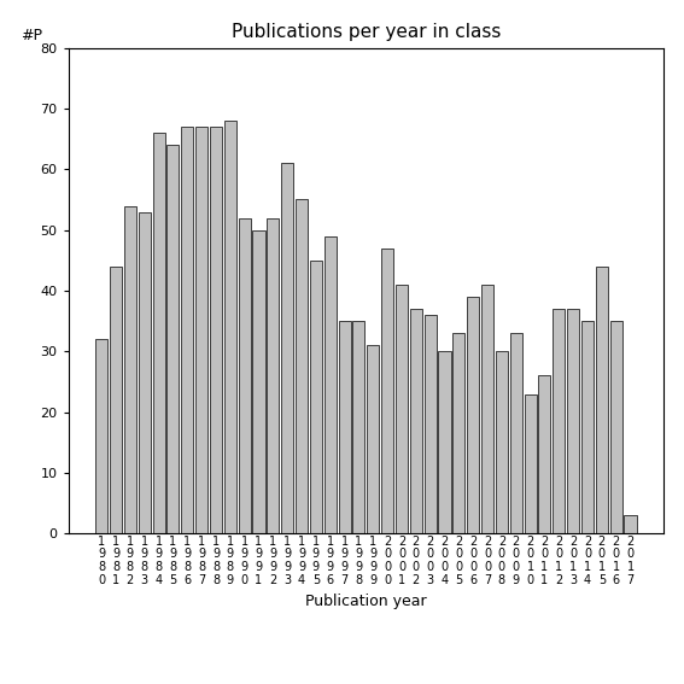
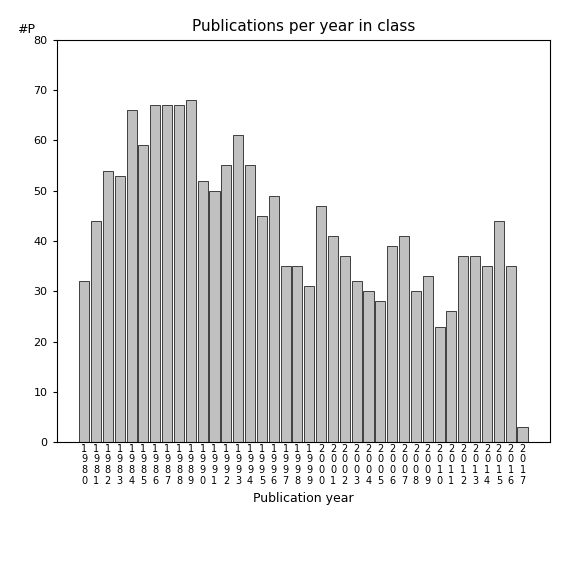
1 9 8 5: 64 -> 59
1 9 9 2: 52 -> 55
2 0 0 3: 36 -> 32
2 0 0 5: 33 -> 28
